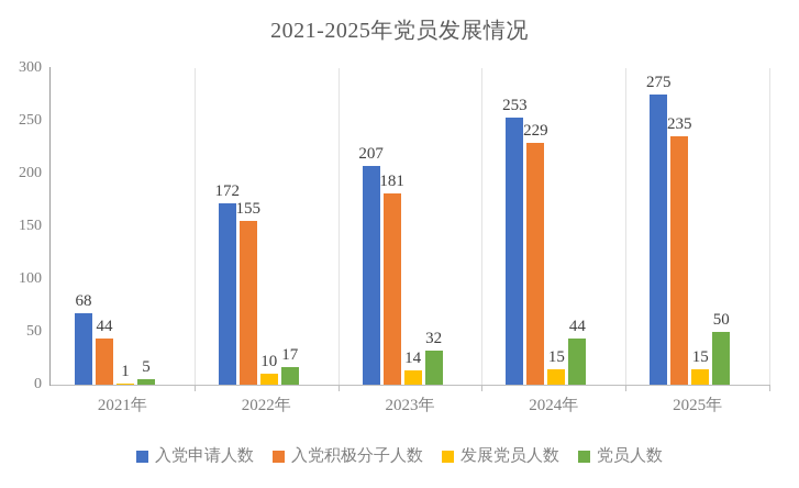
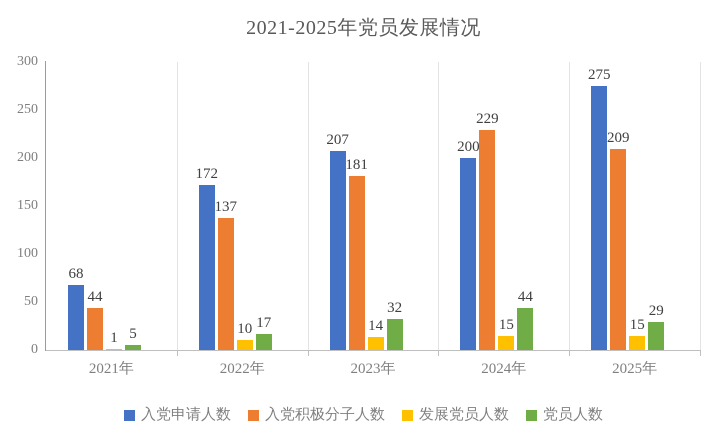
入党积极分子人数/2022年: 155 -> 137
入党申请人数/2024年: 253 -> 200
入党积极分子人数/2025年: 235 -> 209
党员人数/2025年: 50 -> 29
